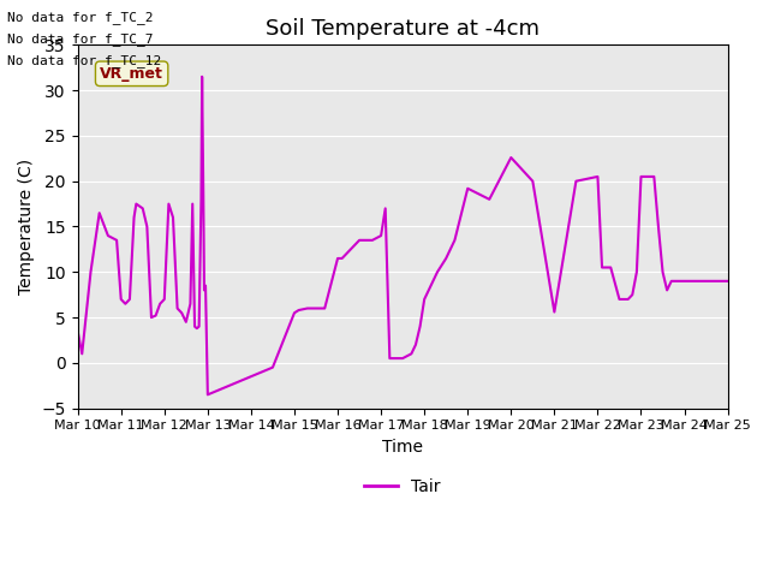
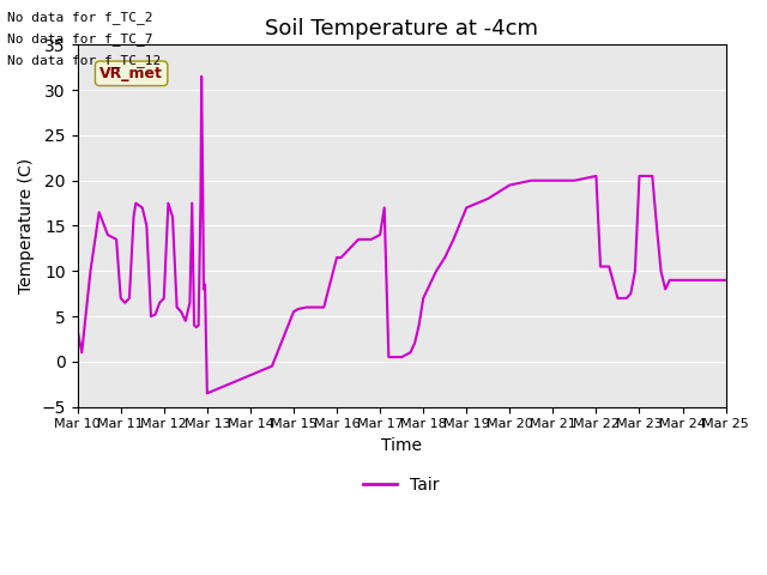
Mar 19: 19.2 -> 17.0
Mar 20: 22.6 -> 19.5
Mar 21: 5.6 -> 20.0
